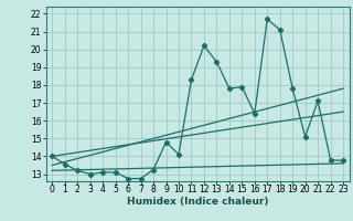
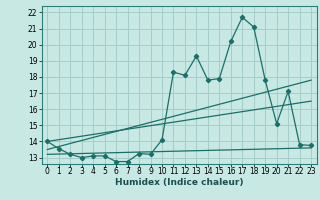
9: 14.8 -> 13.2
12: 20.2 -> 18.1
16: 16.4 -> 20.2
